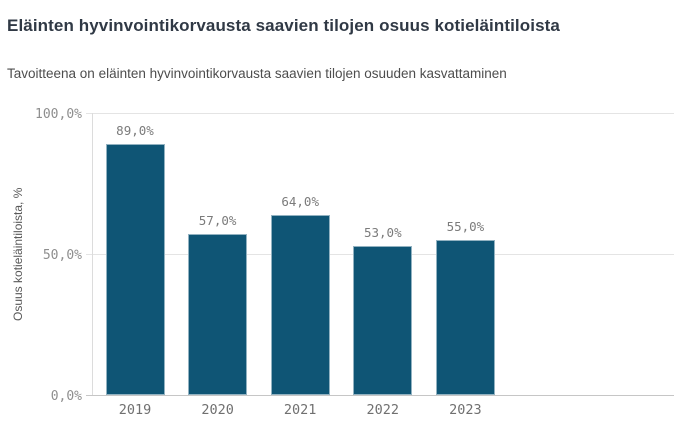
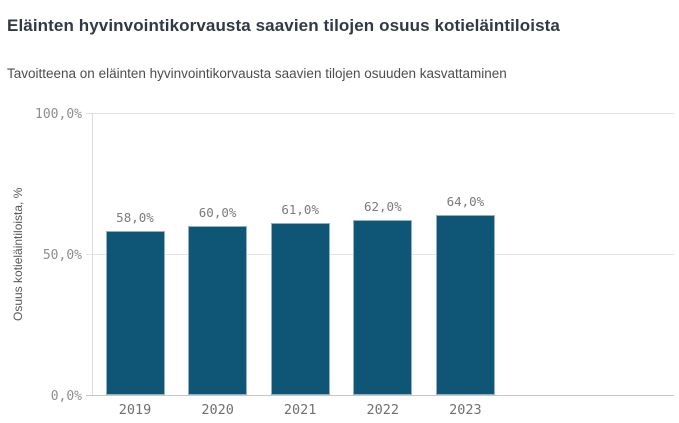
2019: 89,0% -> 58,0%
2020: 57,0% -> 60,0%
2021: 64,0% -> 61,0%
2022: 53,0% -> 62,0%
2023: 55,0% -> 64,0%
